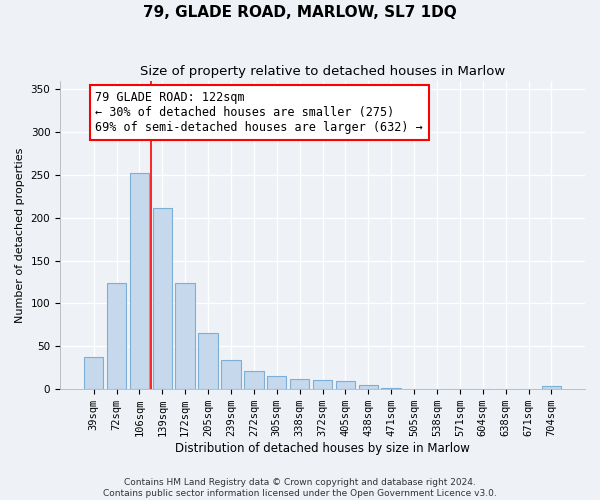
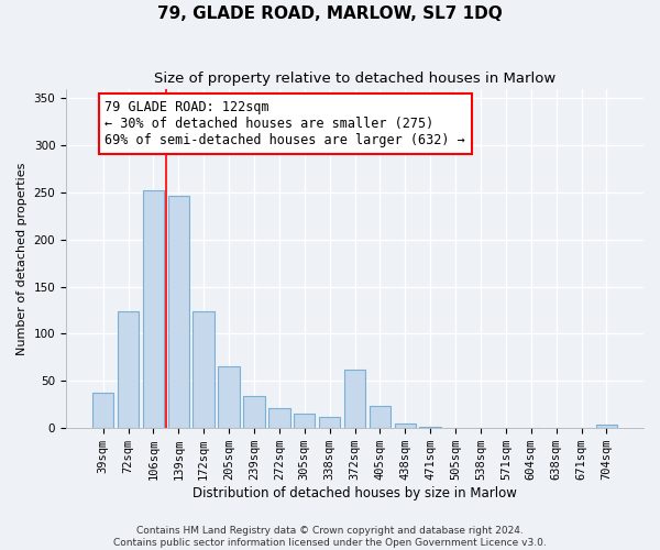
139sqm: 211 -> 246
372sqm: 11 -> 62
405sqm: 10 -> 24
